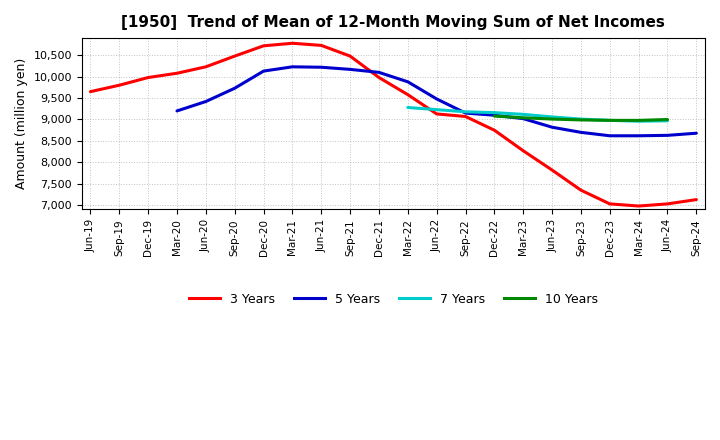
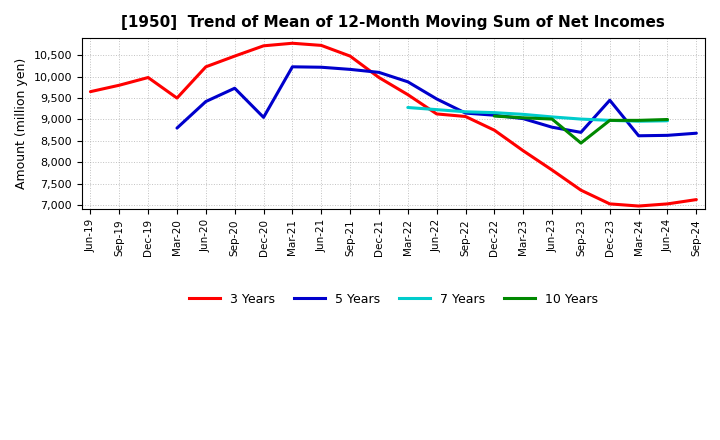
3 Years/Mar-20: 10,080 -> 9,500
5 Years/Mar-20: 9,200 -> 8,800
5 Years/Dec-20: 10,130 -> 9,050
10 Years/Sep-23: 8,990 -> 8,450
5 Years/Dec-23: 8,620 -> 9,450
